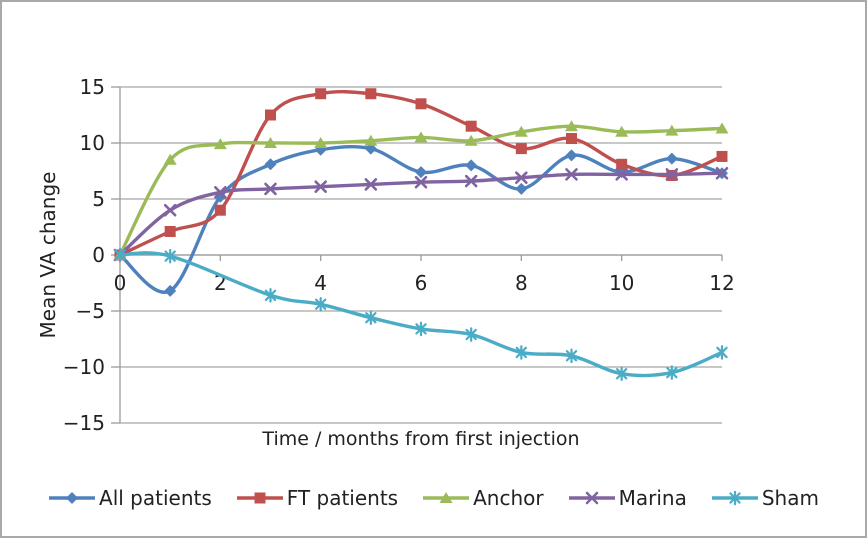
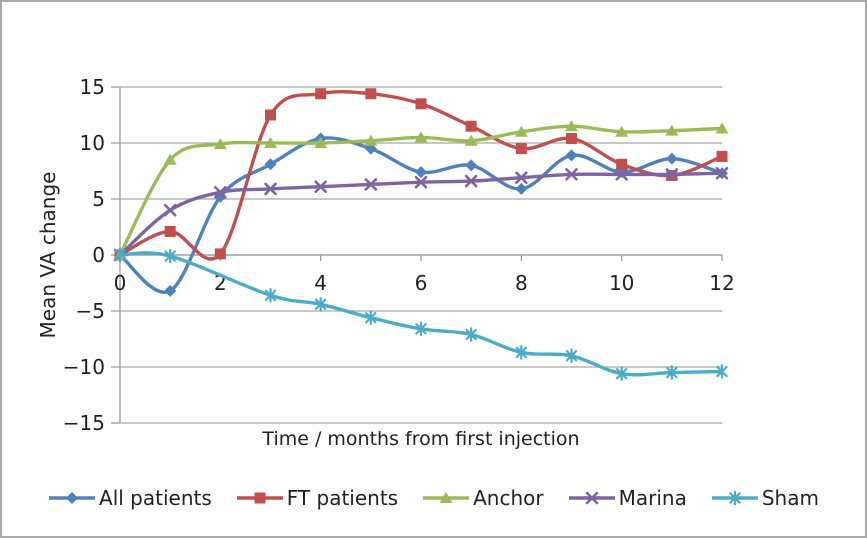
FT patients/2: 4.0 -> 0.1
All patients/4: 9.4 -> 10.4
Sham/12: -8.7 -> -10.4
